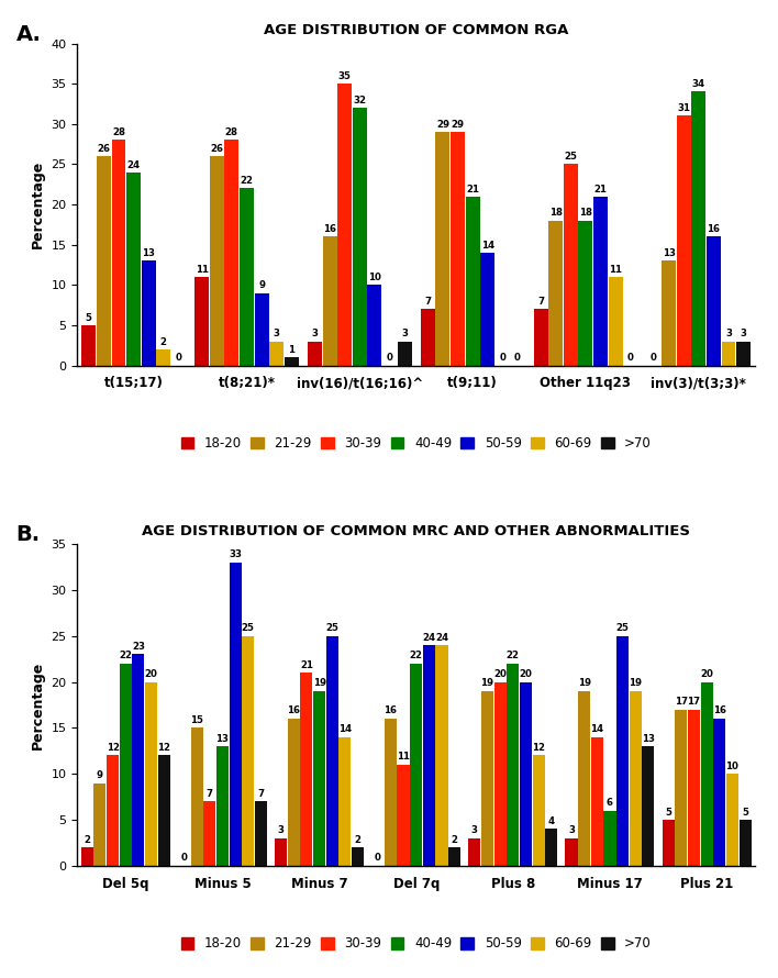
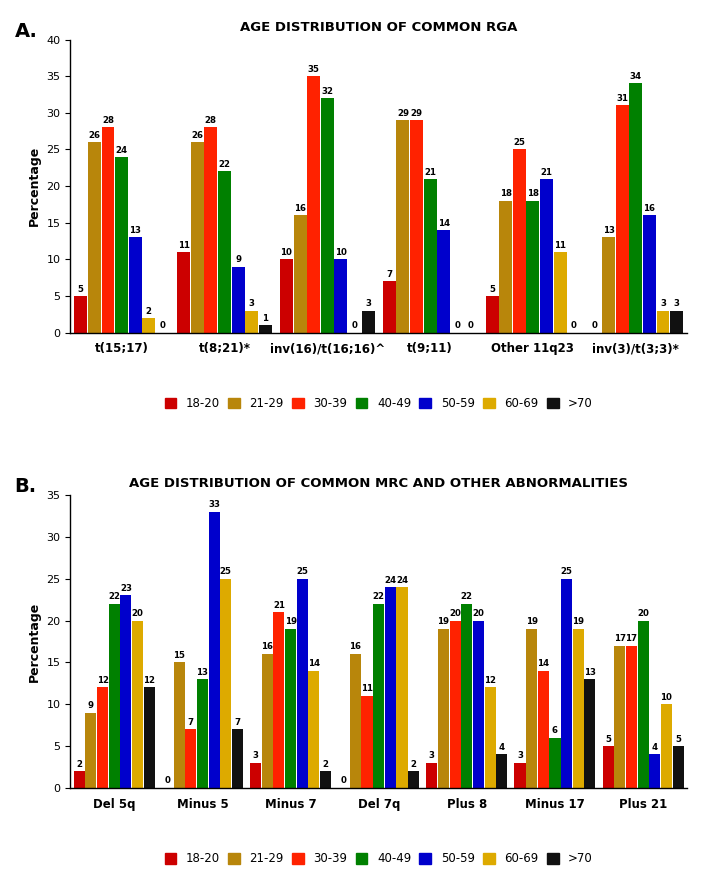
AGE DISTRIBUTION OF COMMON RGA/18-20/inv(16)/t(16;16)^: 3 -> 10
AGE DISTRIBUTION OF COMMON RGA/18-20/Other 11q23: 7 -> 5
AGE DISTRIBUTION OF COMMON MRC AND OTHER ABNORMALITIES/50-59/Plus 21: 16 -> 4
